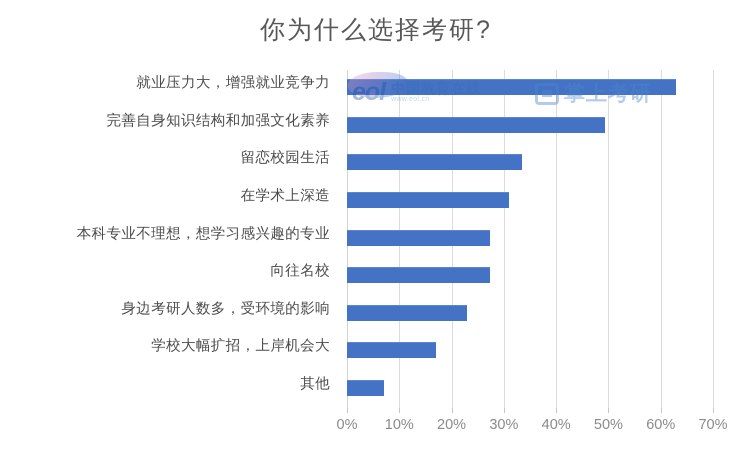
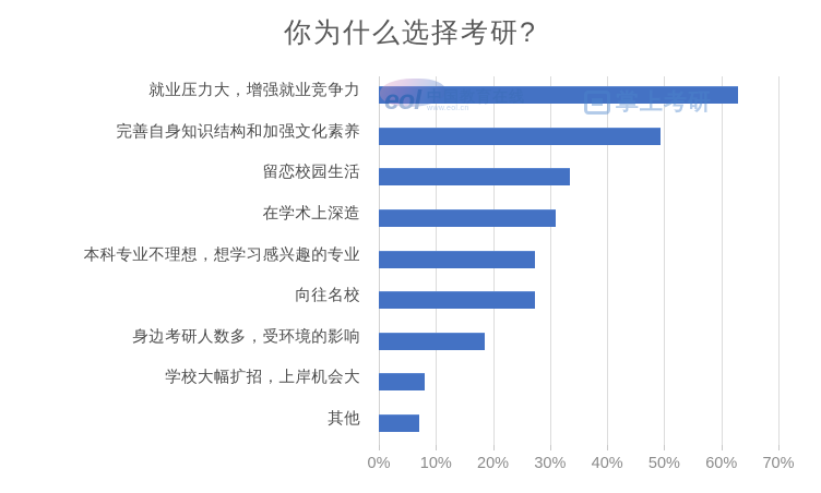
身边考研人数多，受环境的影响: 23% -> 19%
学校大幅扩招，上岸机会大: 17% -> 8%
